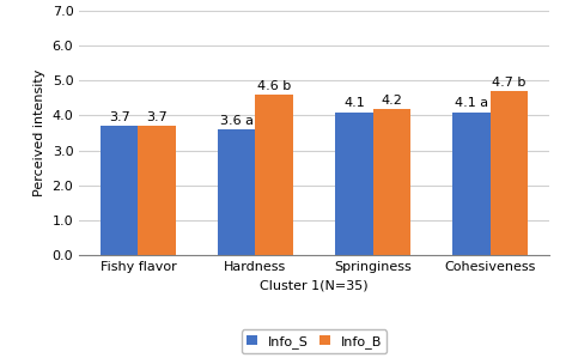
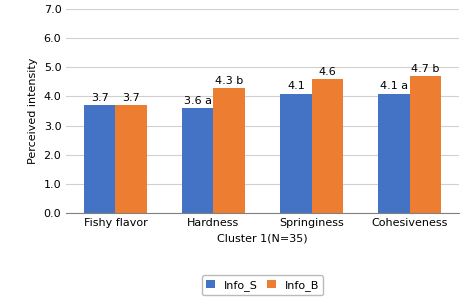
Info_B/Hardness: 4.6 -> 4.3
Info_B/Springiness: 4.2 -> 4.6
